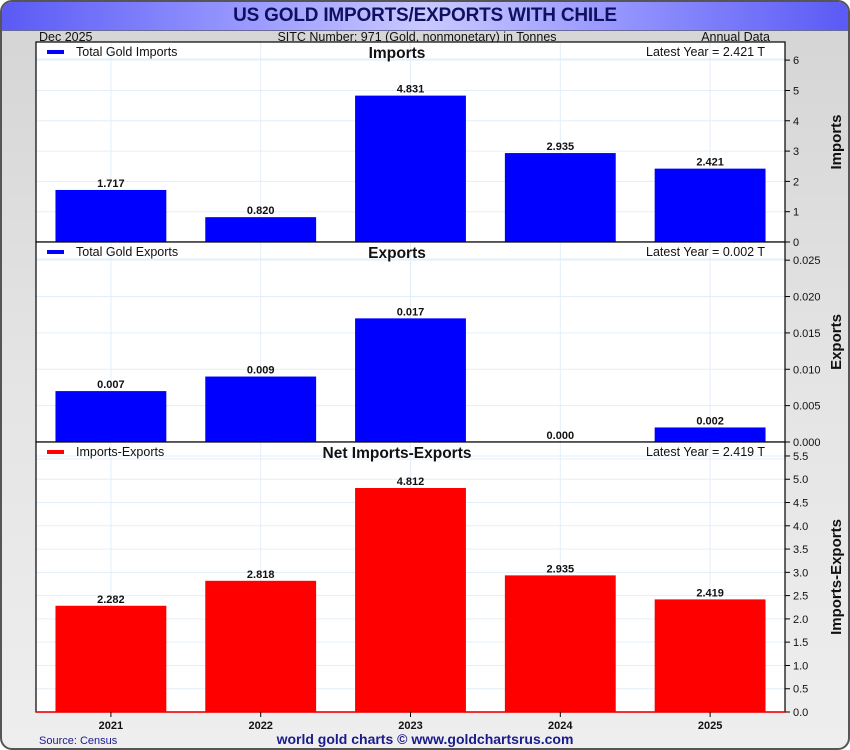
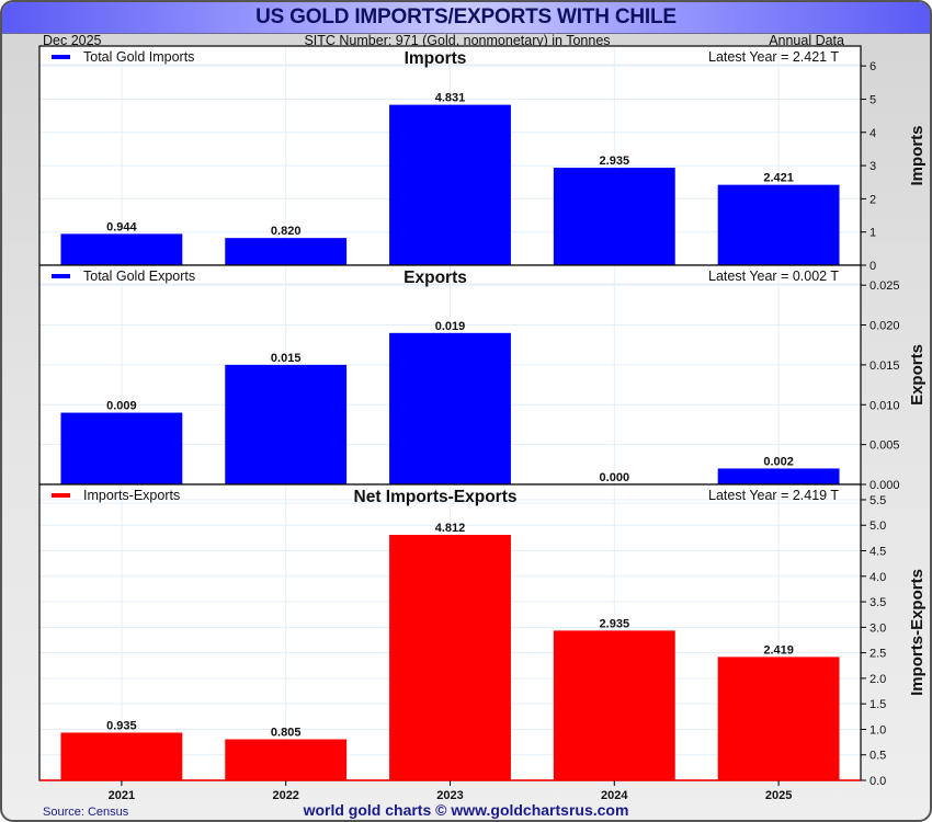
Imports/2021: 1.717 -> 0.944
Exports/2021: 0.007 -> 0.009
Exports/2022: 0.009 -> 0.015
Exports/2023: 0.017 -> 0.019
Net Imports-Exports/2021: 2.282 -> 0.935
Net Imports-Exports/2022: 2.818 -> 0.805
